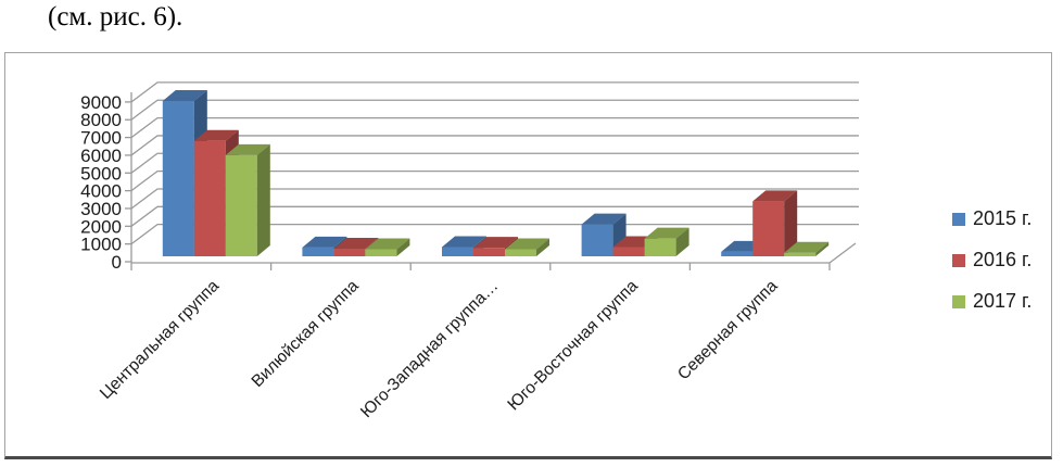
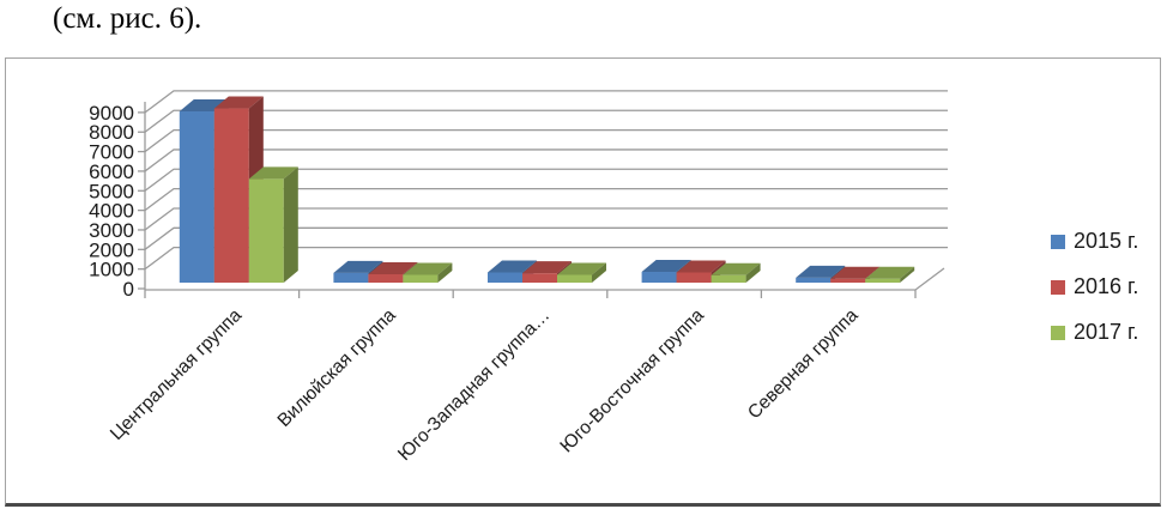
2016 г./Центральная группа: 6500 -> 8900
2017 г./Центральная группа: 5700 -> 5300
2015 г./Юго-Восточная группа: 1800 -> 600
2017 г./Юго-Восточная группа: 1000 -> 400
2016 г./Северная группа: 3100 -> 200
